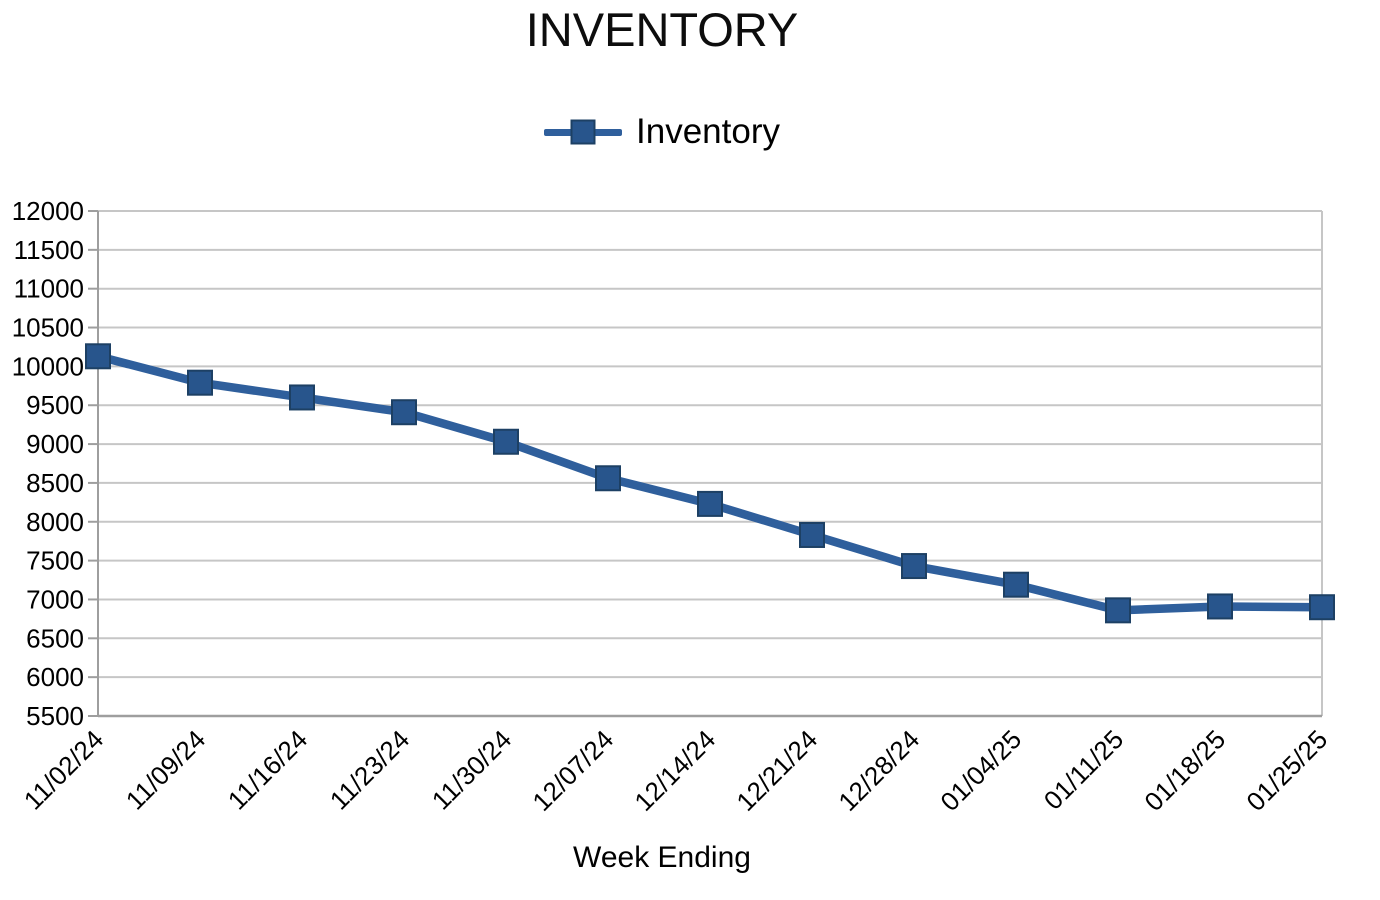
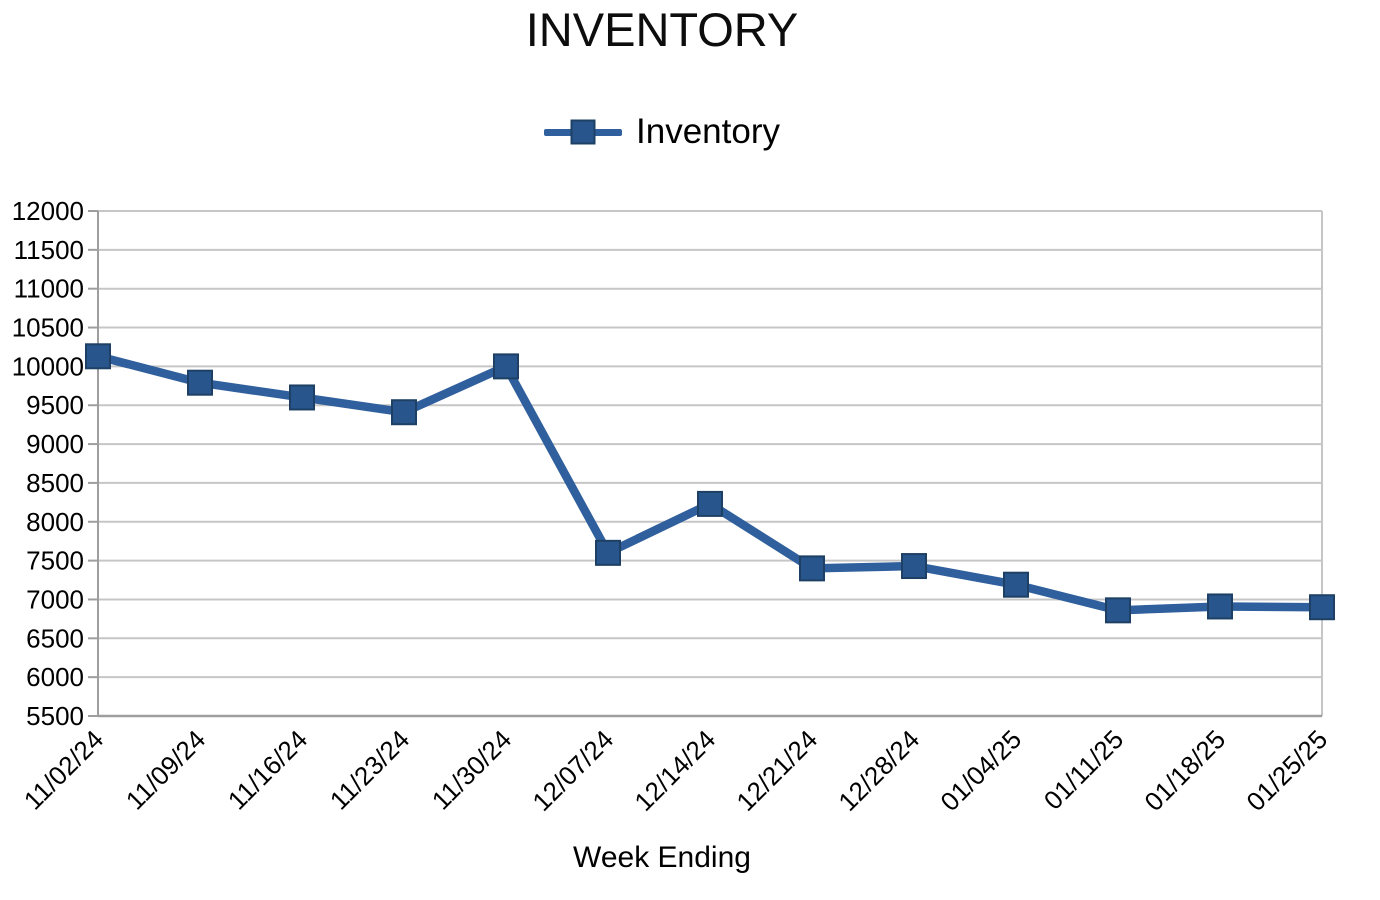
11/30/24: 9000 -> 10000
12/07/24: 8600 -> 7600
12/21/24: 7800 -> 7400
